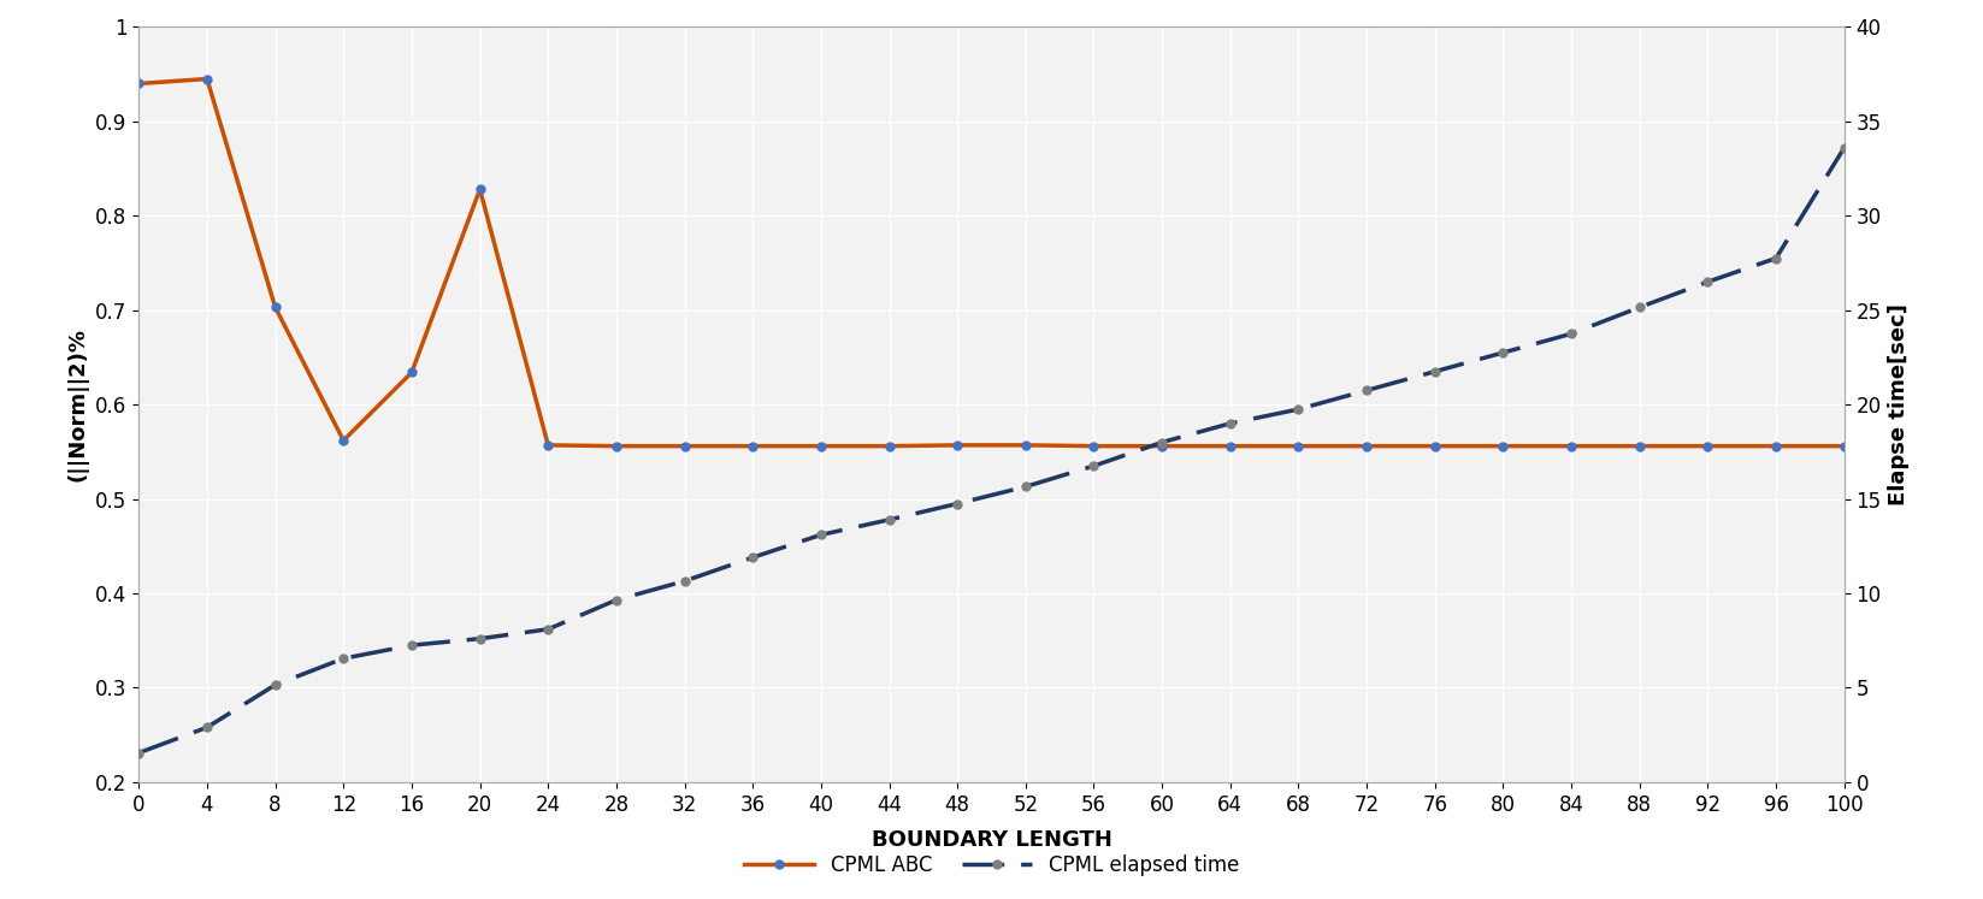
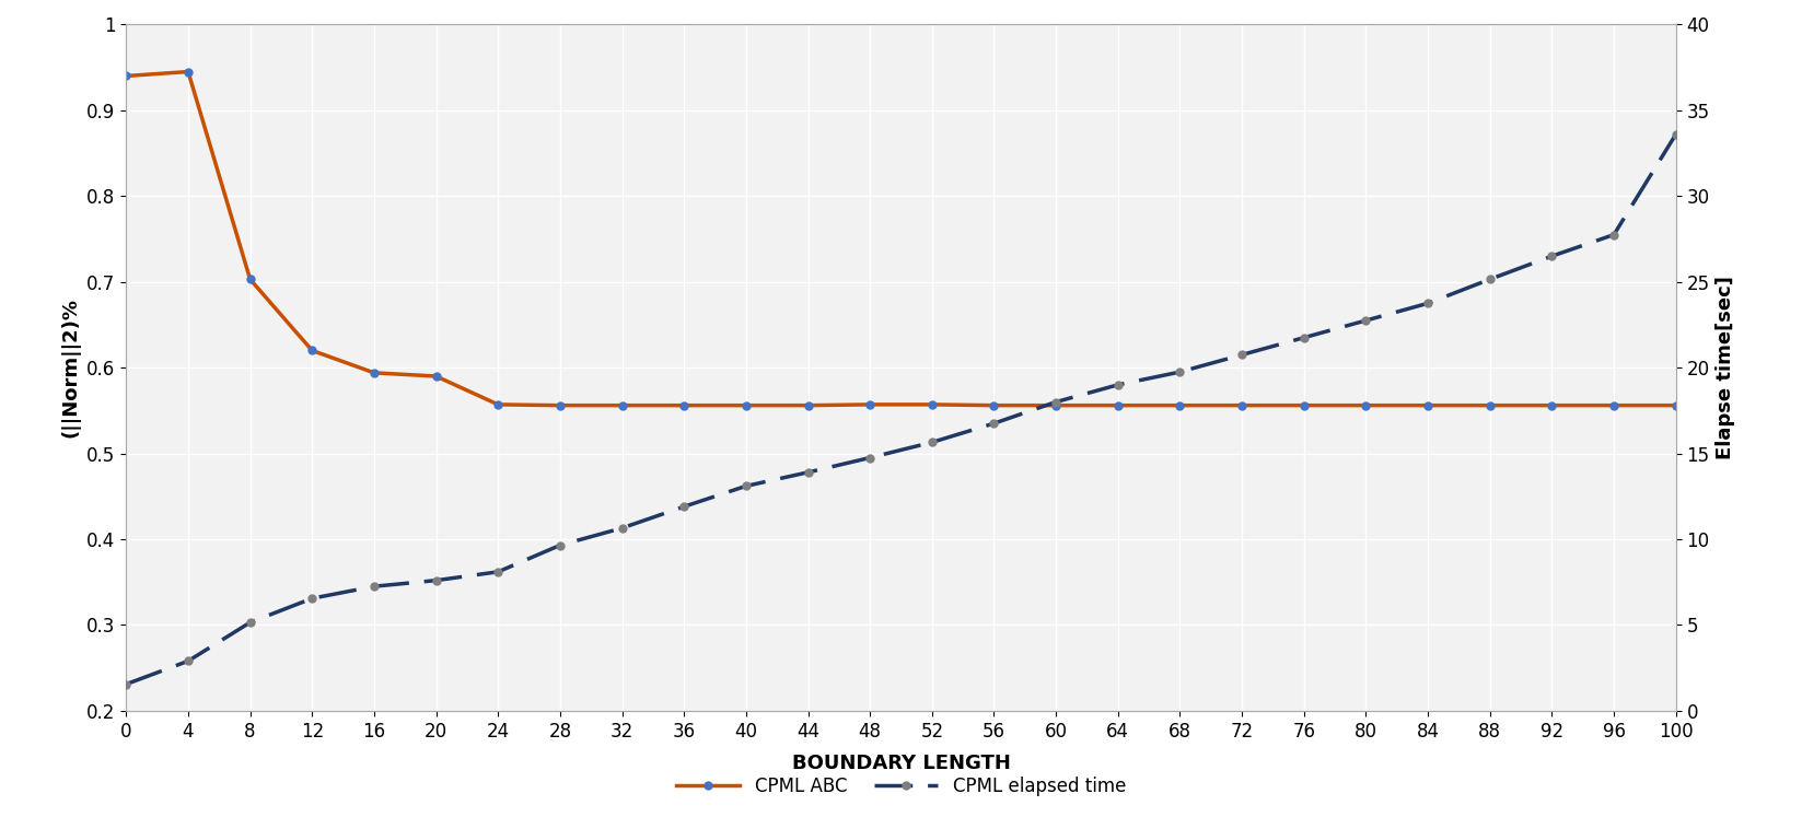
CPML ABC/12: 0.562 -> 0.620
CPML ABC/16: 0.634 -> 0.594
CPML ABC/20: 0.828 -> 0.590
